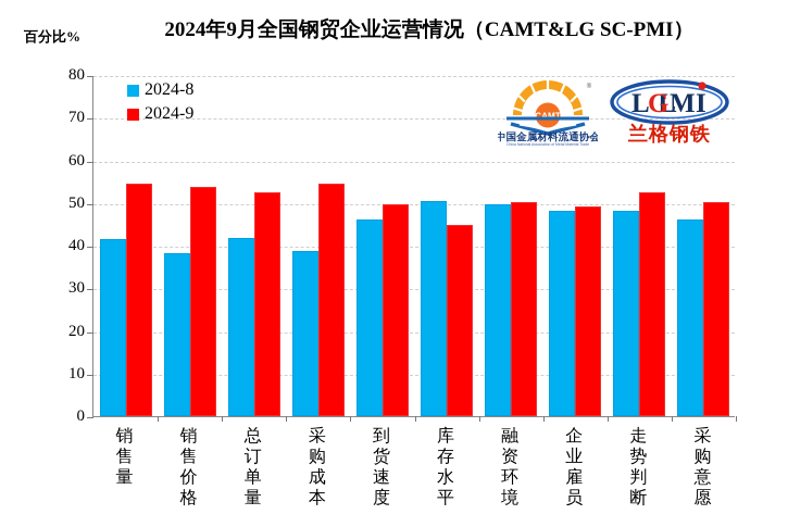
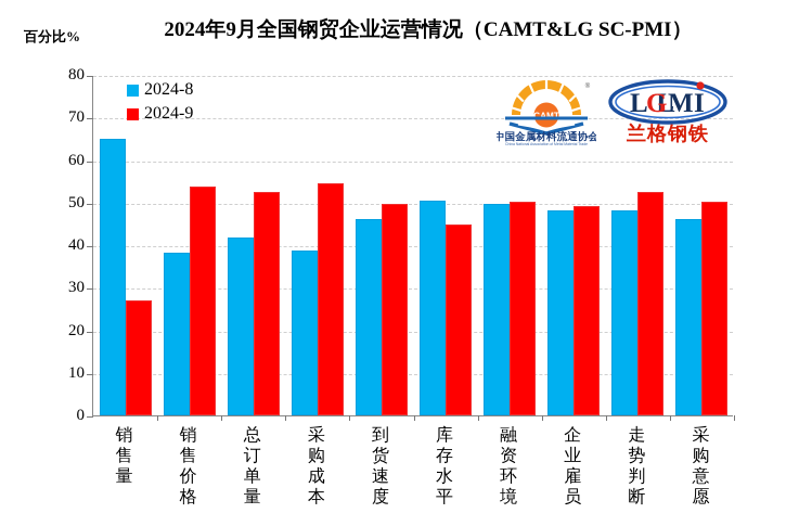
2024-8/销售量: 42 -> 65
2024-9/销售量: 54 -> 27
